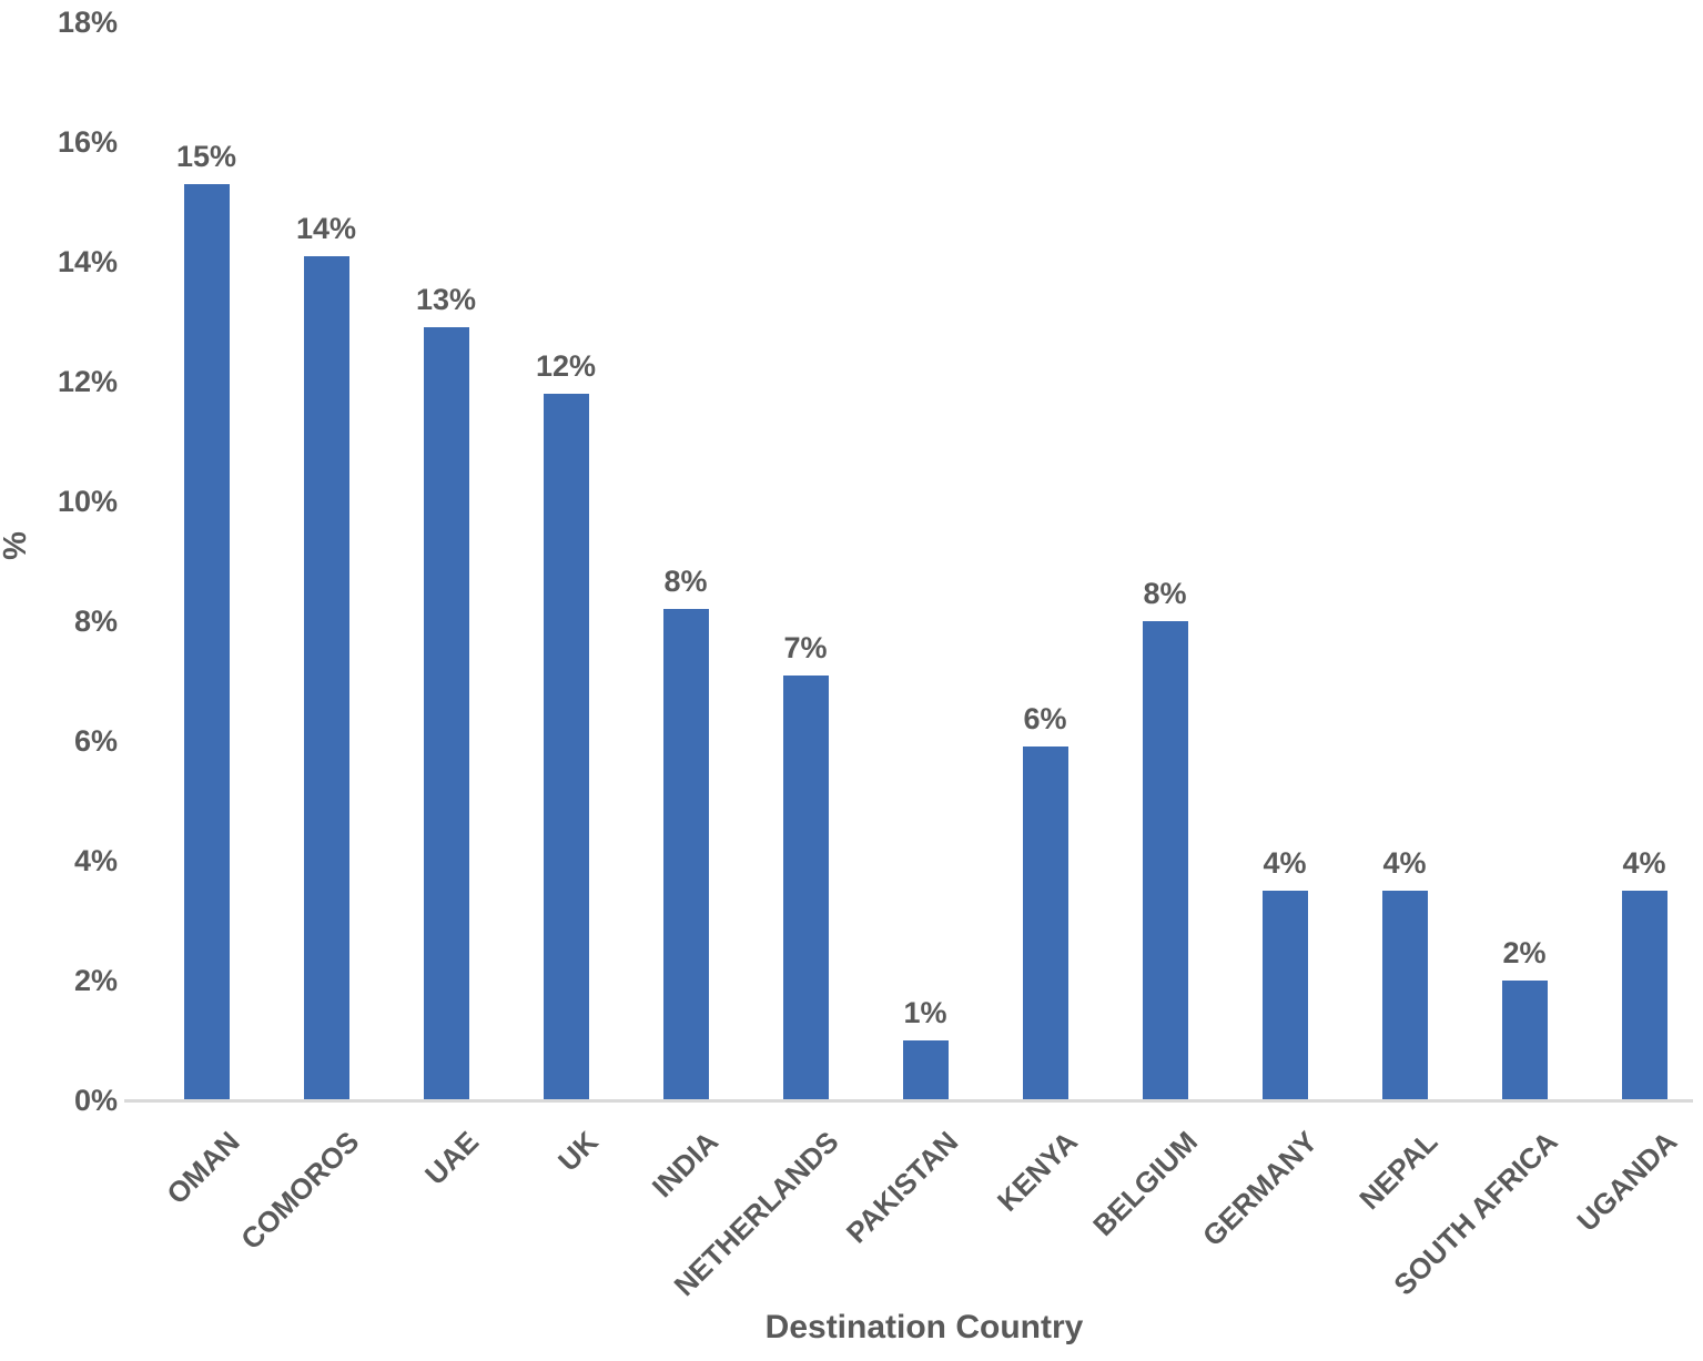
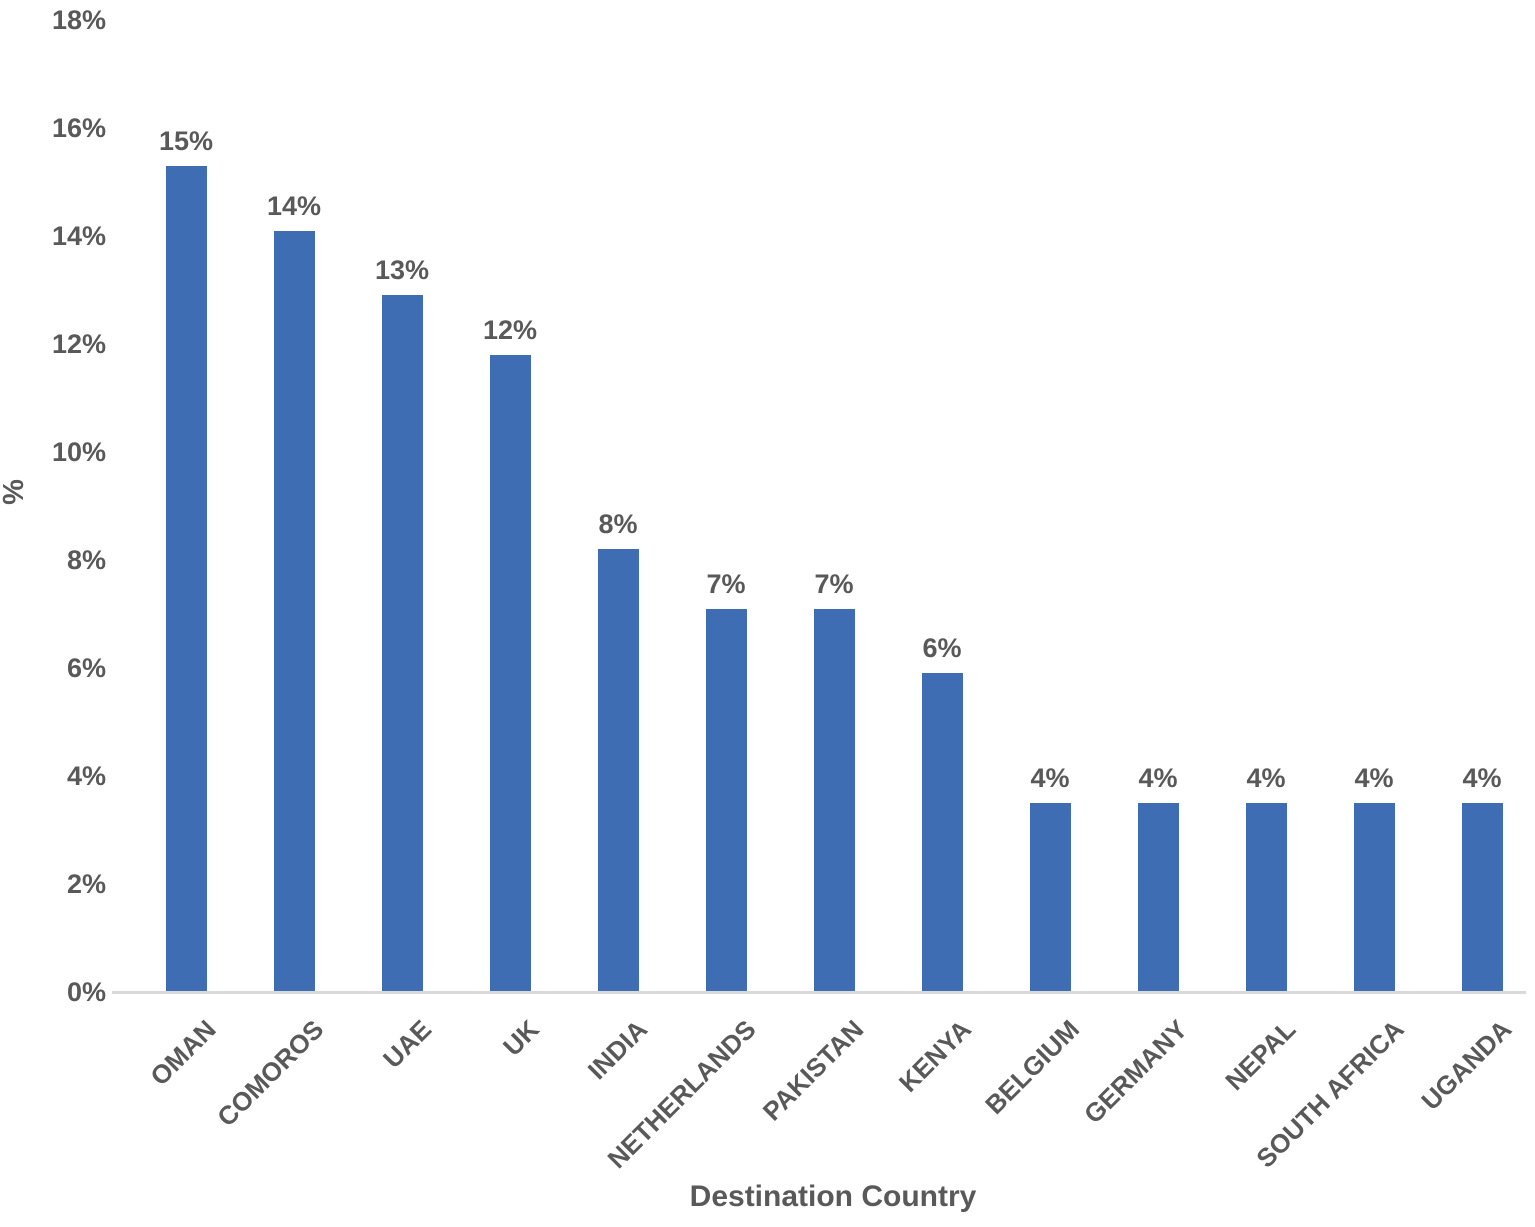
PAKISTAN: 1% -> 7%
BELGIUM: 8% -> 4%
SOUTH AFRICA: 2% -> 4%
